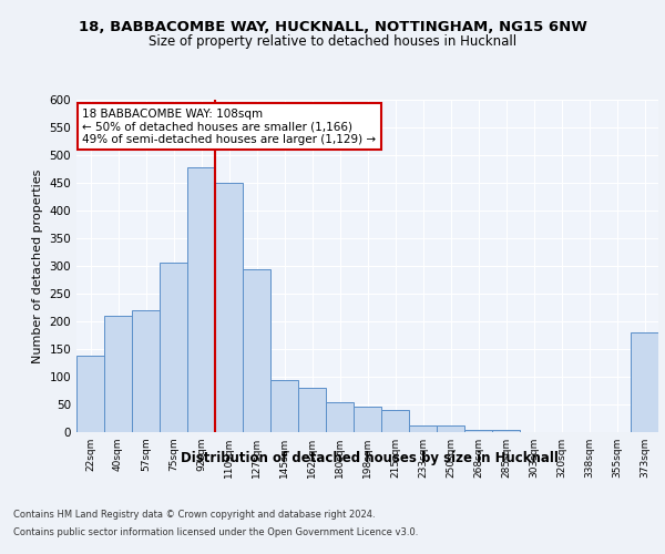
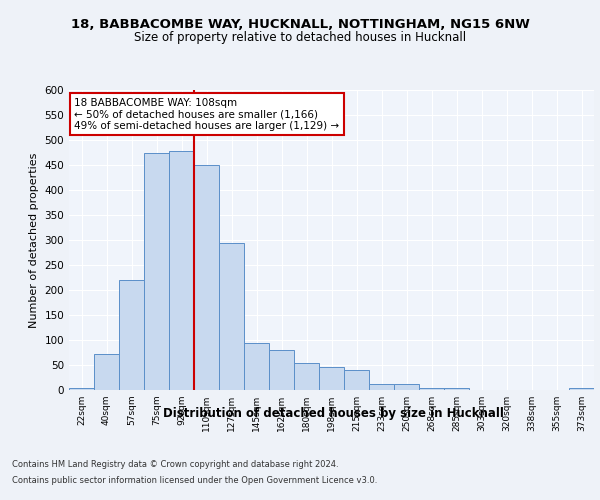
22sqm: 138 -> 5
40sqm: 210 -> 72
75sqm: 306 -> 475
373sqm: 180 -> 5
